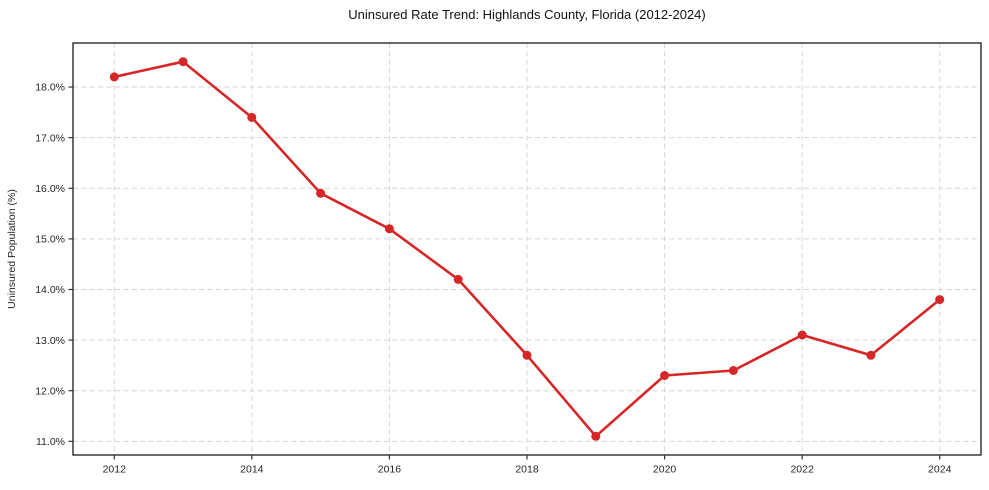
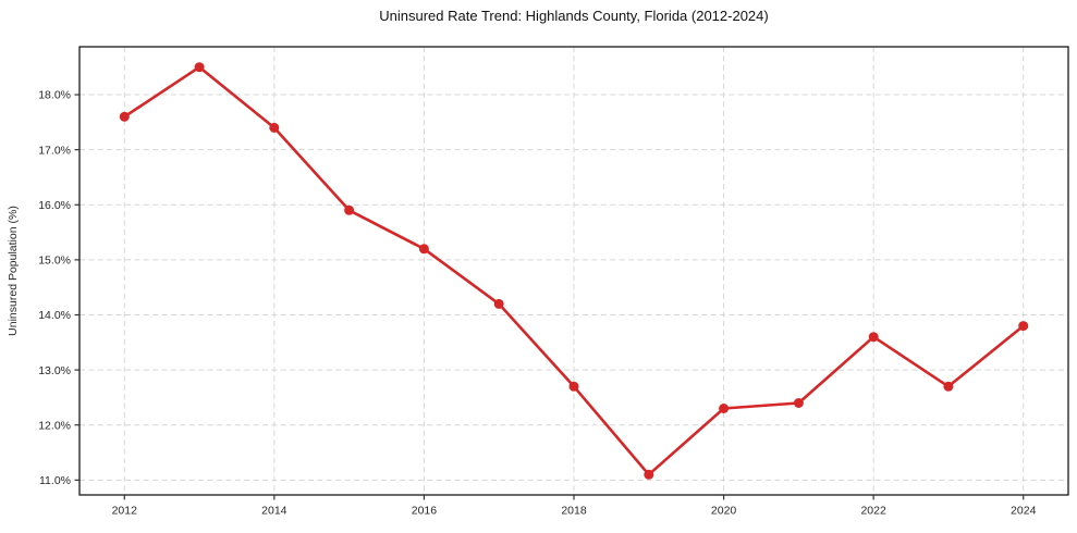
2012: 18.2% -> 17.6%
2022: 13.1% -> 13.6%
